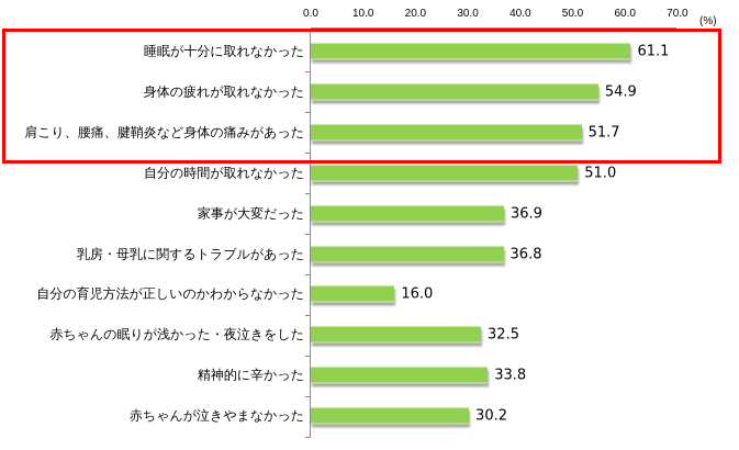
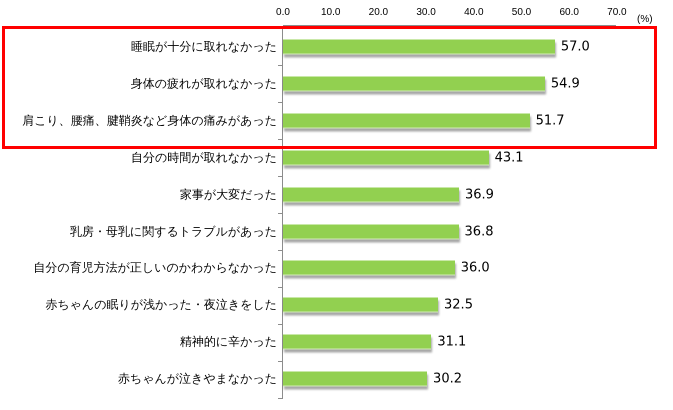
睡眠が十分に取れなかった: 61.1 -> 57.0
自分の時間が取れなかった: 51.0 -> 43.1
自分の育児方法が正しいのかわからなかった: 16.0 -> 36.0
精神的に辛かった: 33.8 -> 31.1
